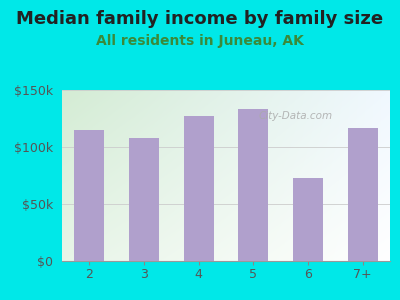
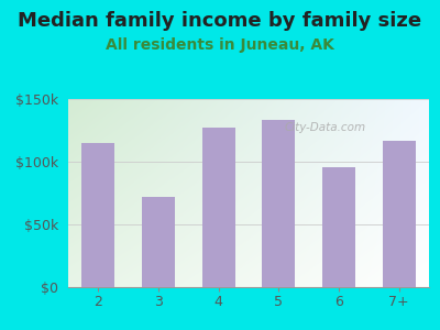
3: $108k -> $72k
6: $73k -> $96k
